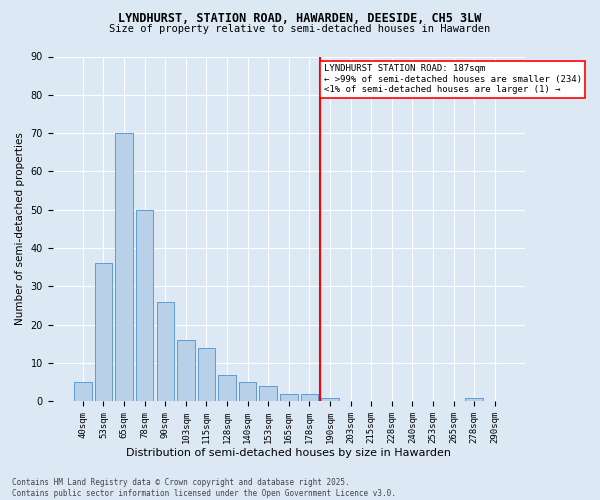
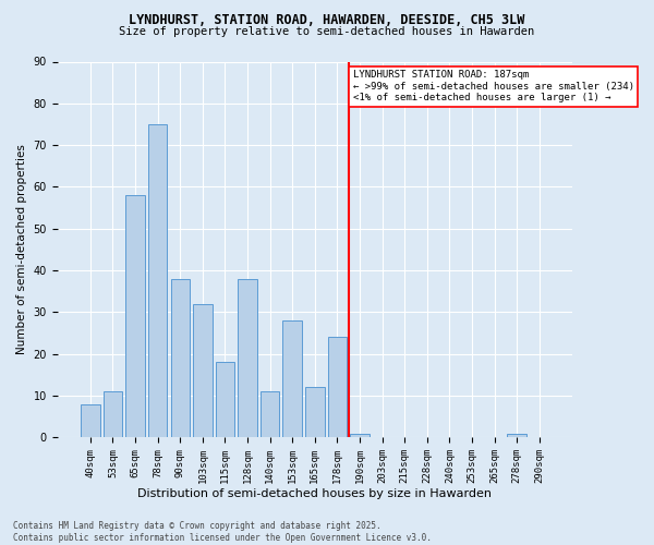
40sqm: 5 -> 8
53sqm: 36 -> 11
65sqm: 70 -> 58
78sqm: 50 -> 75
90sqm: 26 -> 38
103sqm: 16 -> 32
115sqm: 14 -> 18
128sqm: 7 -> 38
140sqm: 5 -> 11
153sqm: 4 -> 28
165sqm: 2 -> 12
178sqm: 2 -> 24
